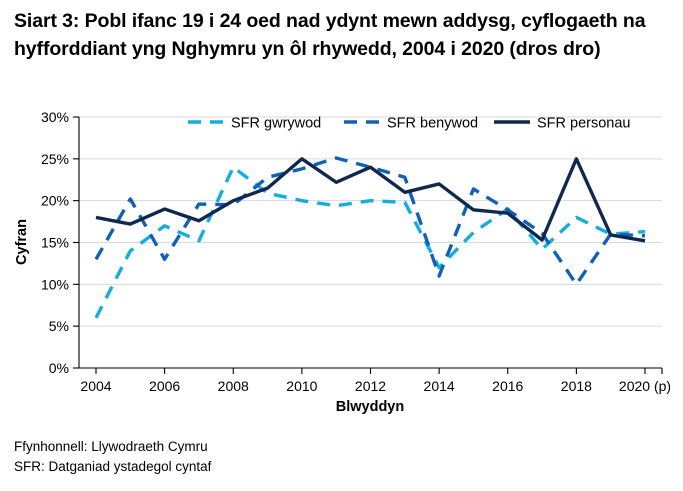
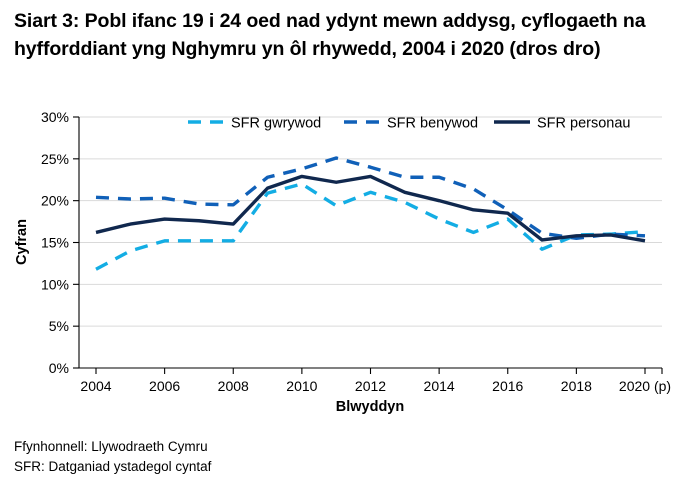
SFR gwrywod/2004: 6% -> 12%
SFR benywod/2004: 13% -> 20%
SFR personau/2004: 18% -> 16%
SFR gwrywod/2006: 17% -> 15%
SFR benywod/2006: 13% -> 20%
SFR personau/2006: 19% -> 18%
SFR gwrywod/2008: 24% -> 15%
SFR personau/2008: 20% -> 17%
SFR gwrywod/2010: 20% -> 22%
SFR personau/2010: 25% -> 23%
SFR gwrywod/2012: 20% -> 21%
SFR personau/2012: 24% -> 23%
SFR gwrywod/2014: 12% -> 18%
SFR benywod/2014: 11% -> 23%
SFR personau/2014: 22% -> 20%
SFR gwrywod/2016: 19% -> 18%
SFR gwrywod/2018: 18% -> 16%
SFR benywod/2018: 10% -> 16%
SFR personau/2018: 25% -> 16%
